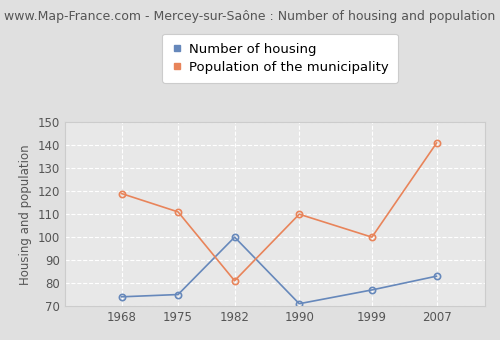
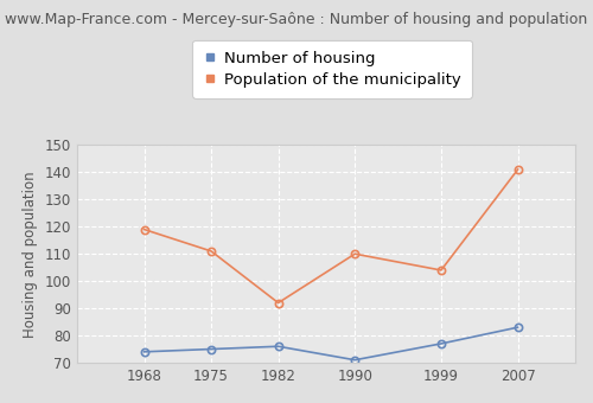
Number of housing/1982: 100 -> 76
Population of the municipality/1982: 81 -> 92
Population of the municipality/1999: 100 -> 104
